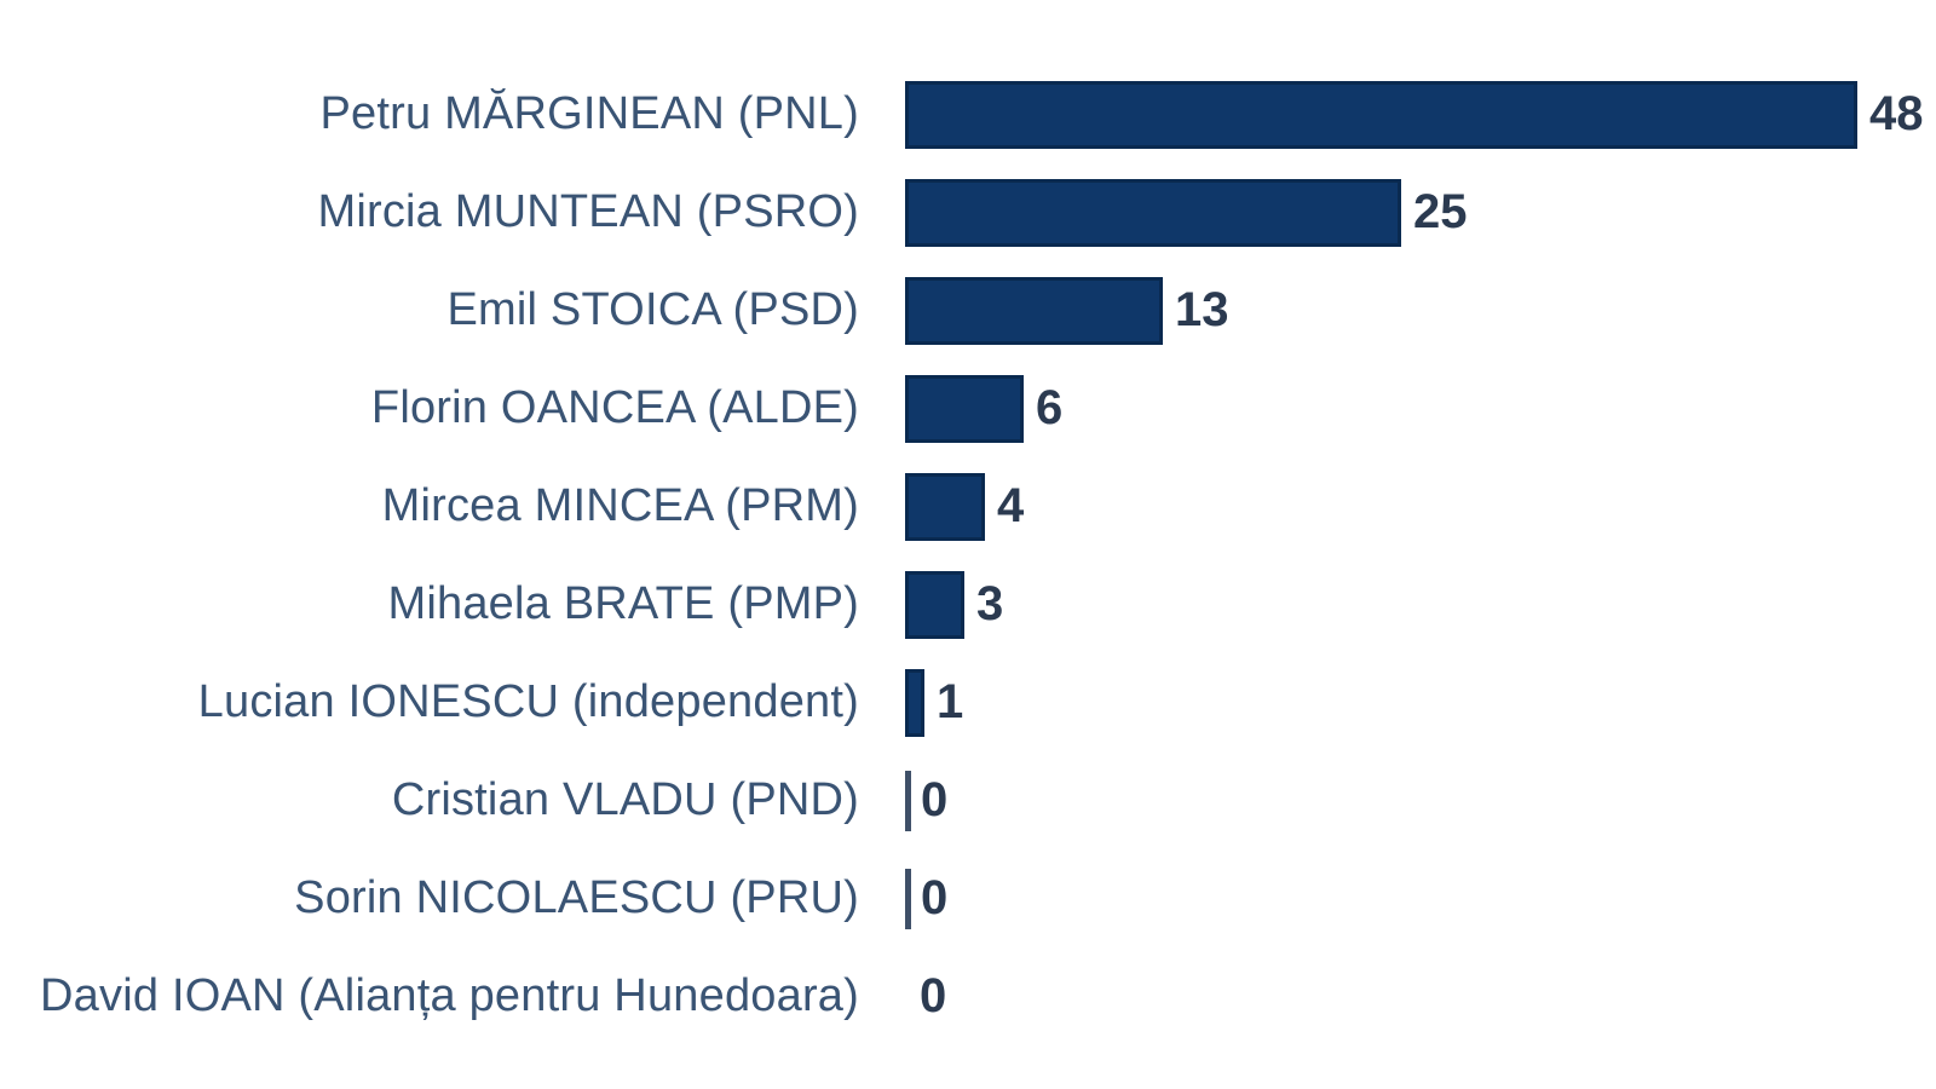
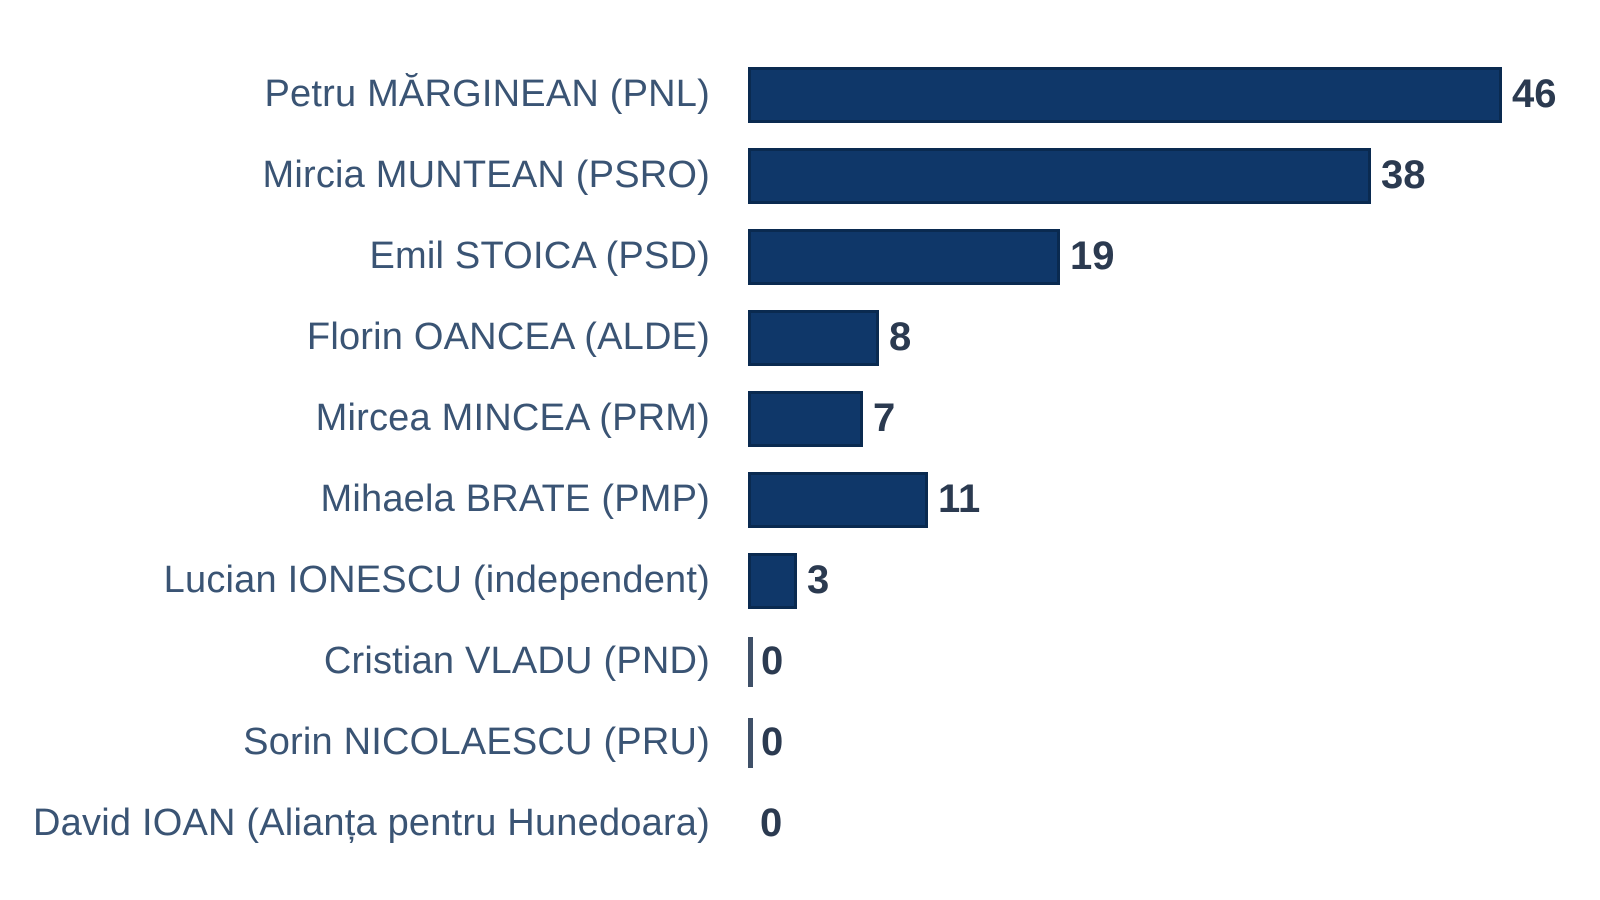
Petru MĂRGINEAN (PNL): 48 -> 46
Mircia MUNTEAN (PSRO): 25 -> 38
Emil STOICA (PSD): 13 -> 19
Florin OANCEA (ALDE): 6 -> 8
Mircea MINCEA (PRM): 4 -> 7
Mihaela BRATE (PMP): 3 -> 11
Lucian IONESCU (independent): 1 -> 3
